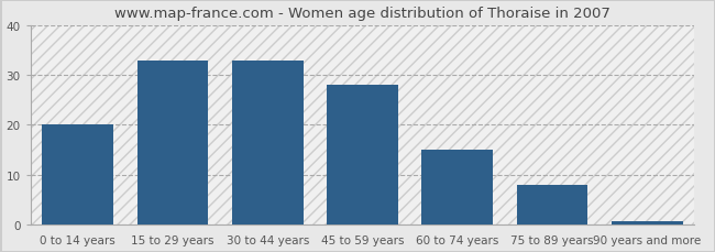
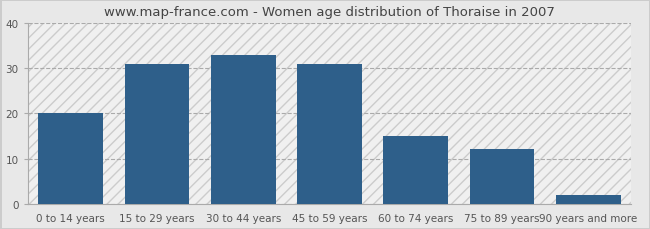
15 to 29 years: 33.0 -> 31.0
45 to 59 years: 28.0 -> 31.0
75 to 89 years: 8.0 -> 12.0
90 years and more: 0.5 -> 2.0
